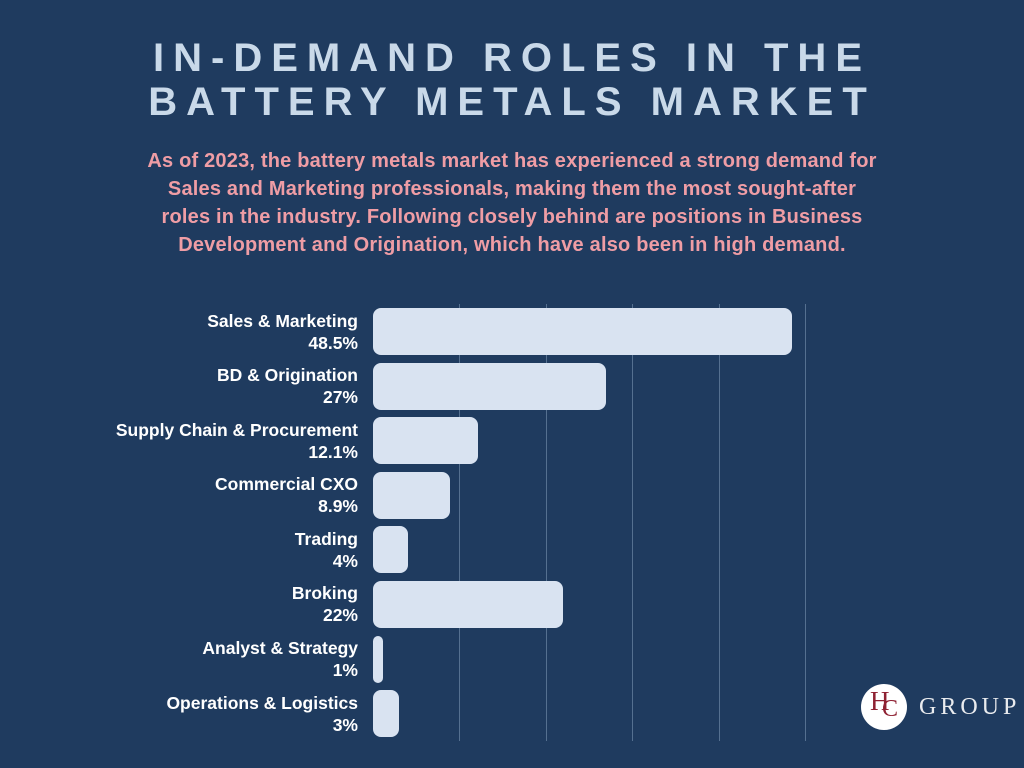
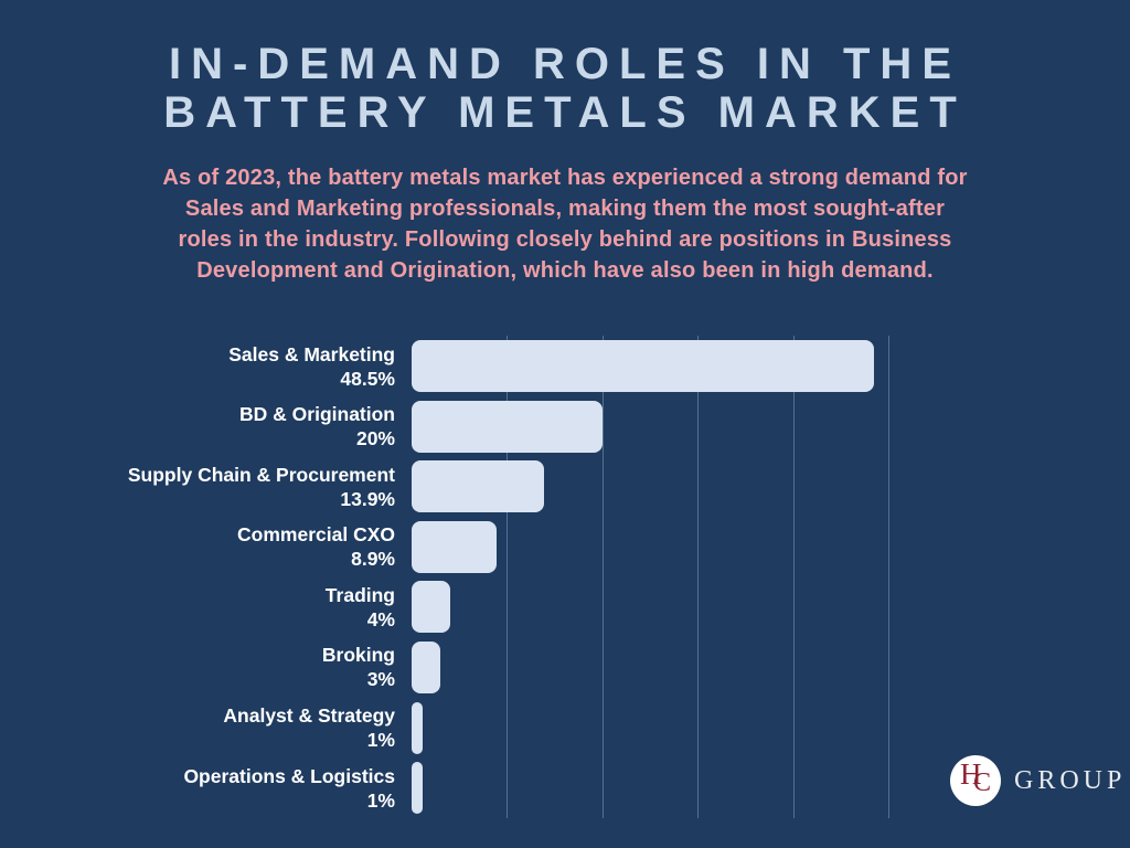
BD & Origination: 27% -> 20%
Supply Chain & Procurement: 12.1% -> 13.9%
Broking: 22% -> 3%
Operations & Logistics: 3% -> 1%
